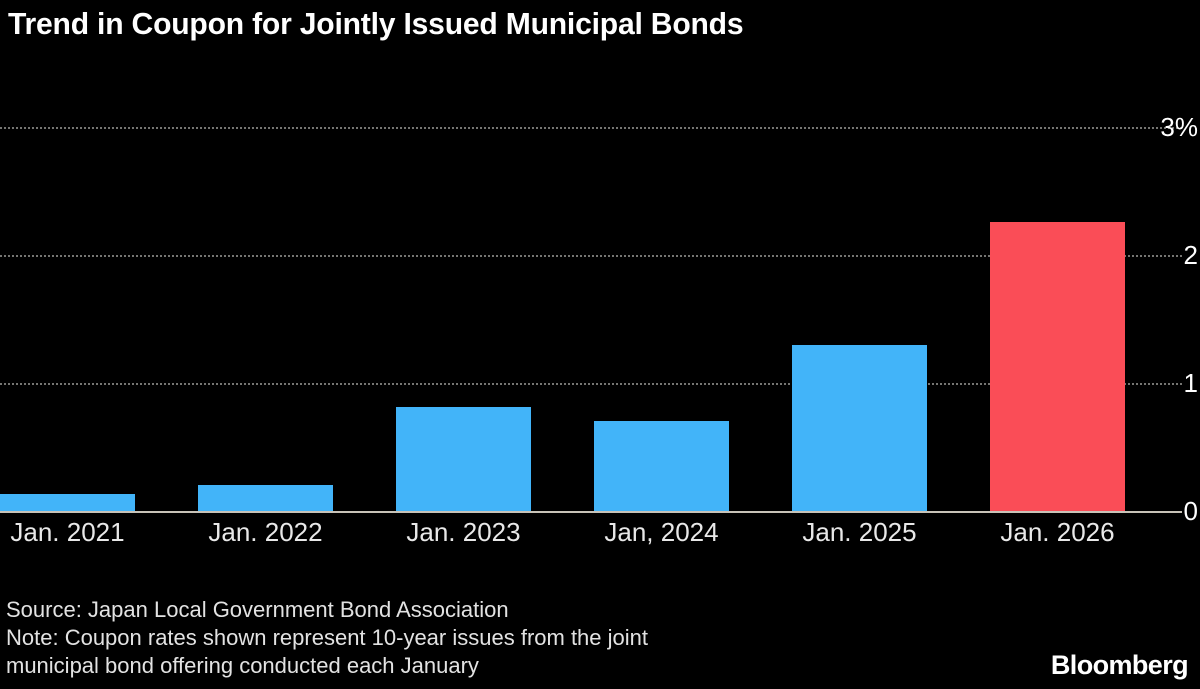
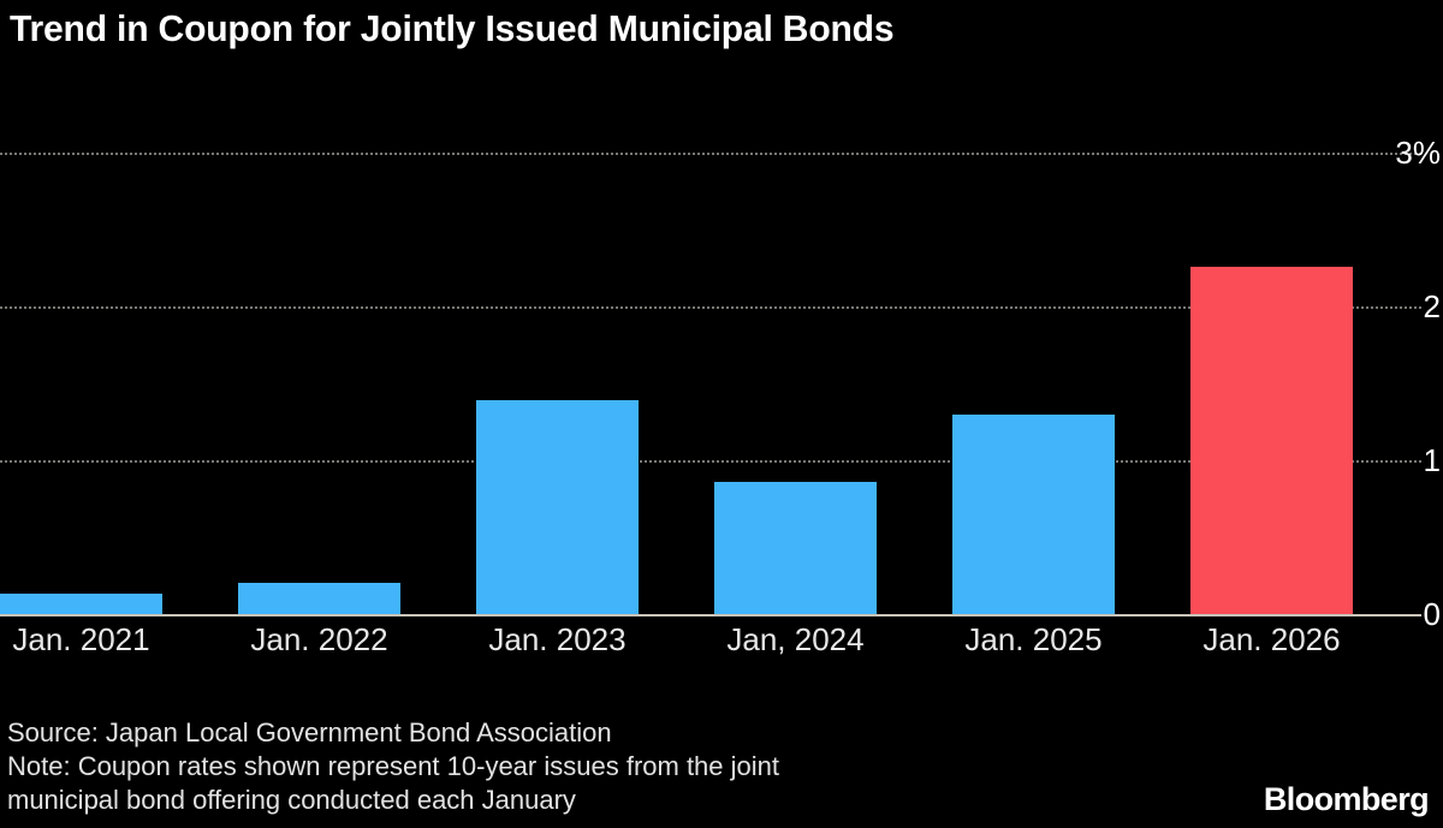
Jan. 2023: 0.81% -> 1.39%
Jan, 2024: 0.70% -> 0.86%
